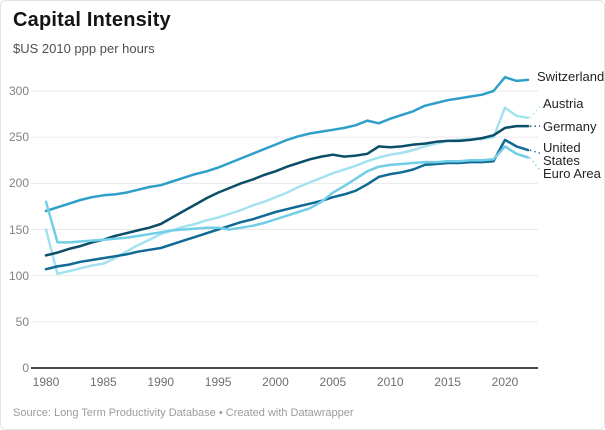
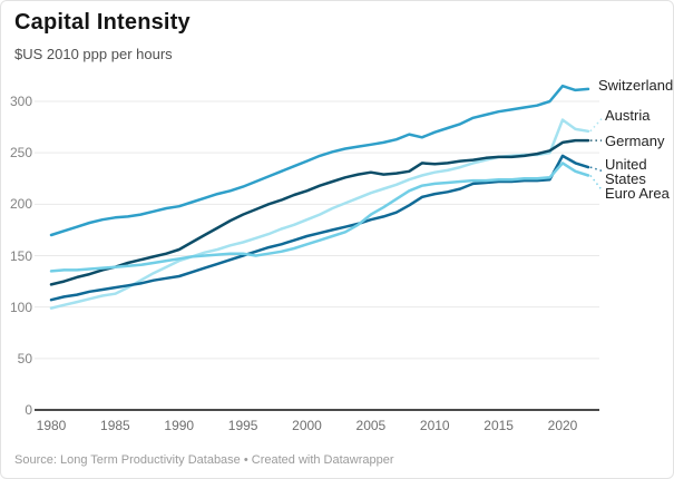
Austria/1980: 150 -> 100
Euro Area/1980: 180 -> 140
